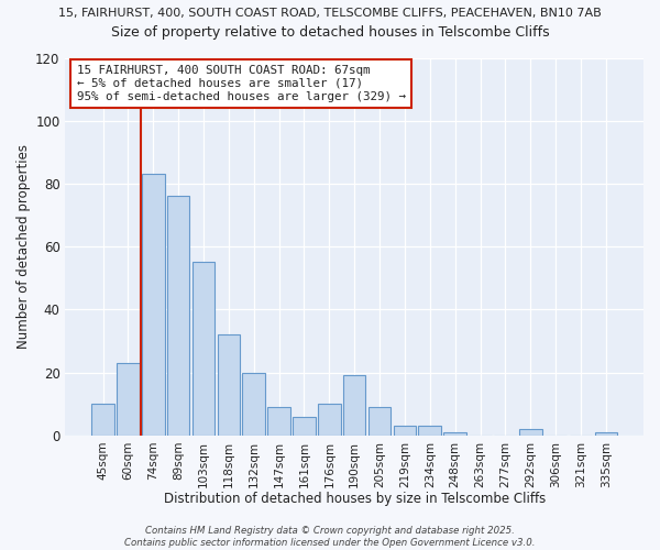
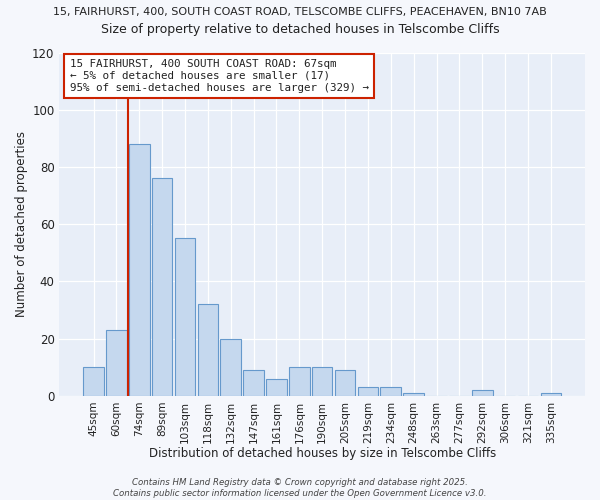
74sqm: 83 -> 88
190sqm: 19 -> 10
